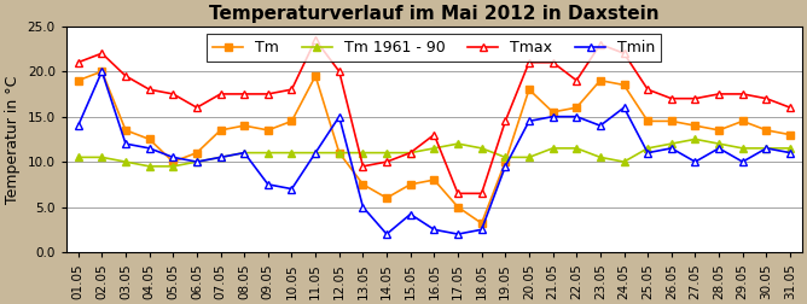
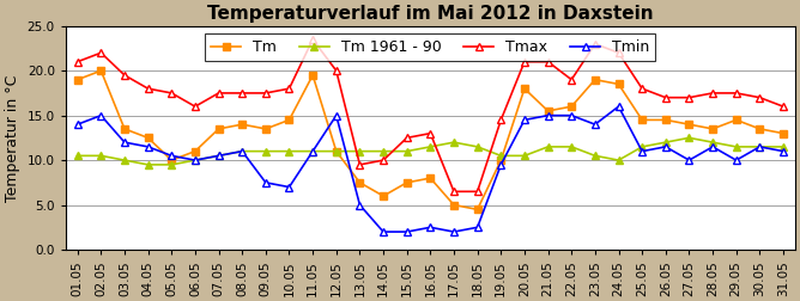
Tmin/02.05: 20.0 -> 15.0
Tmax/15.05: 11.0 -> 12.5
Tmin/15.05: 4.2 -> 2.0
Tm/18.05: 3.2 -> 4.5
